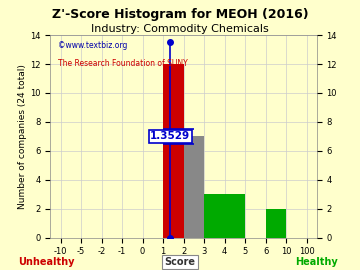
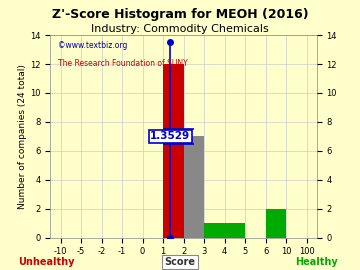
4: 3 -> 1
